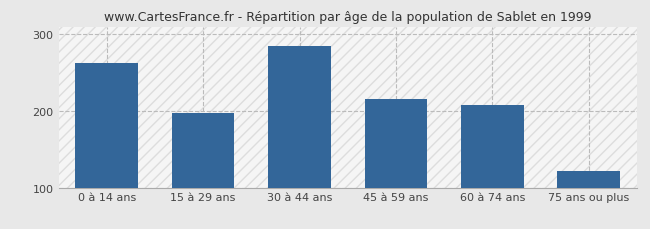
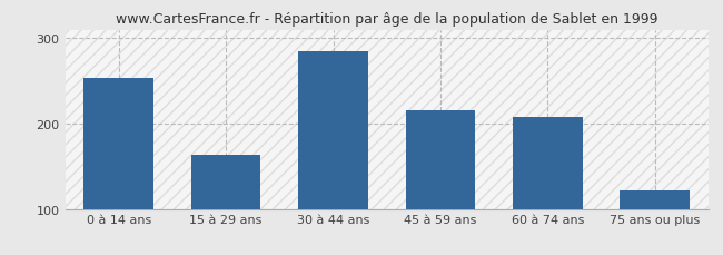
0 à 14 ans: 262 -> 254
15 à 29 ans: 197 -> 164
